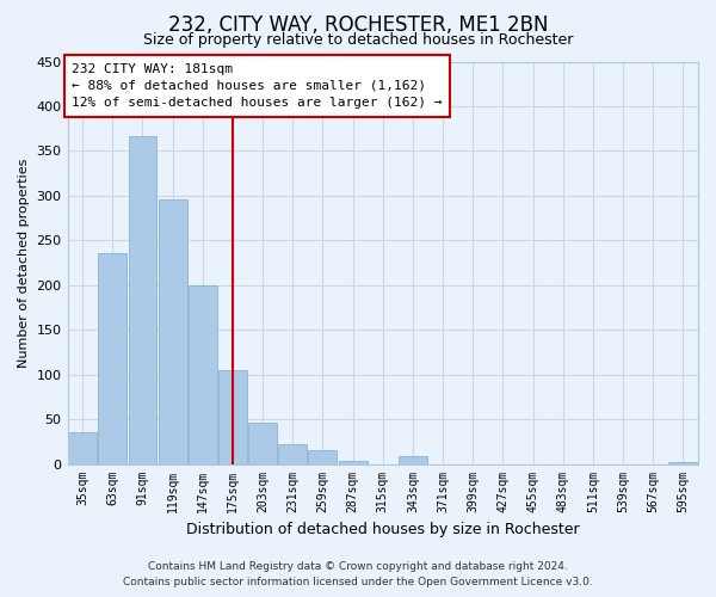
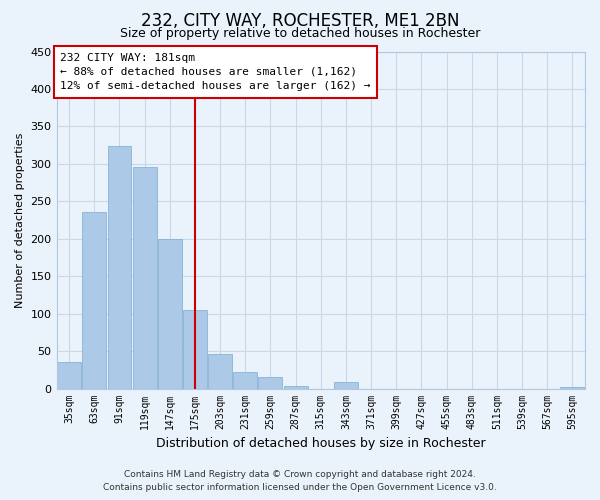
91sqm: 366 -> 324
